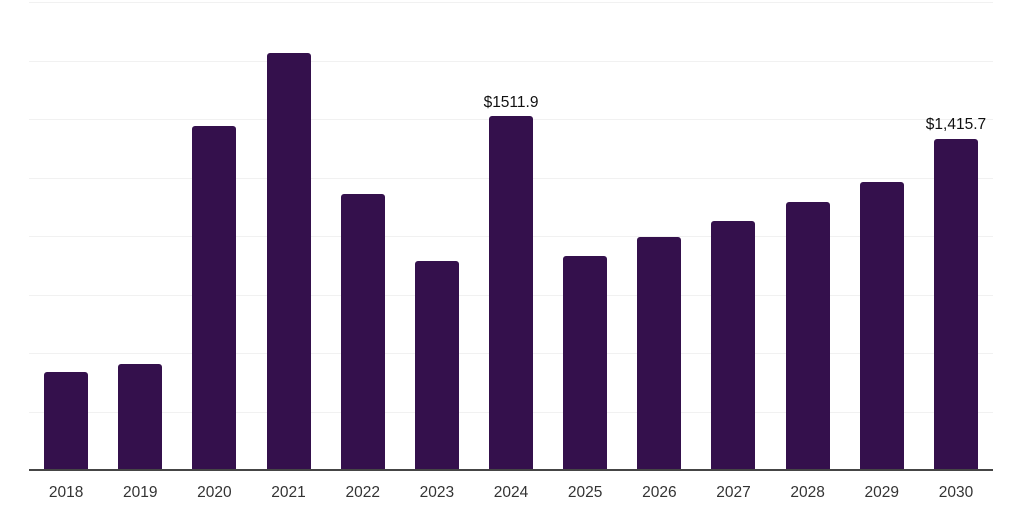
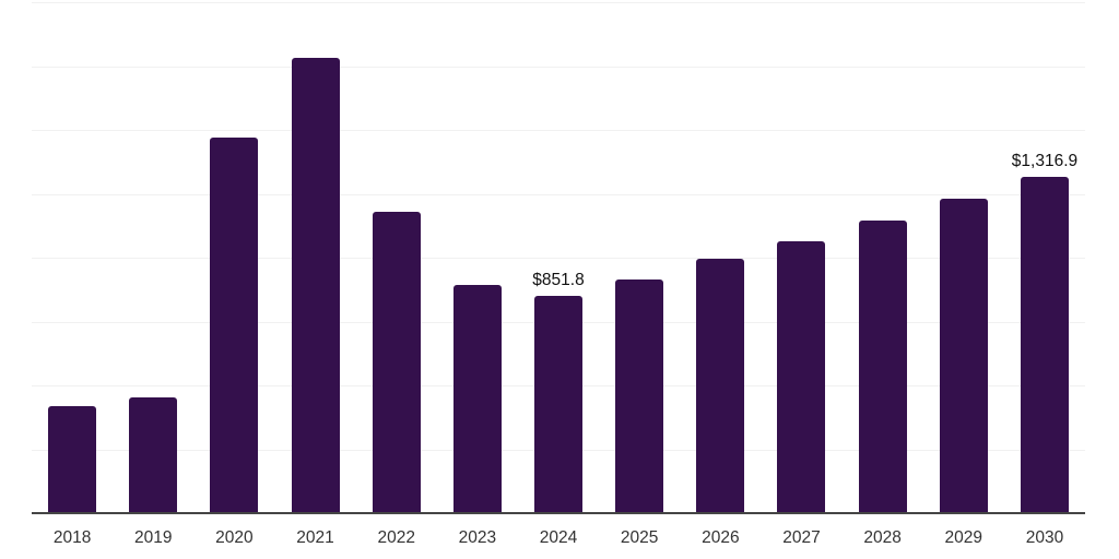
2024: $1511.9 -> $851.8
2030: $1,415.7 -> $1,316.9
